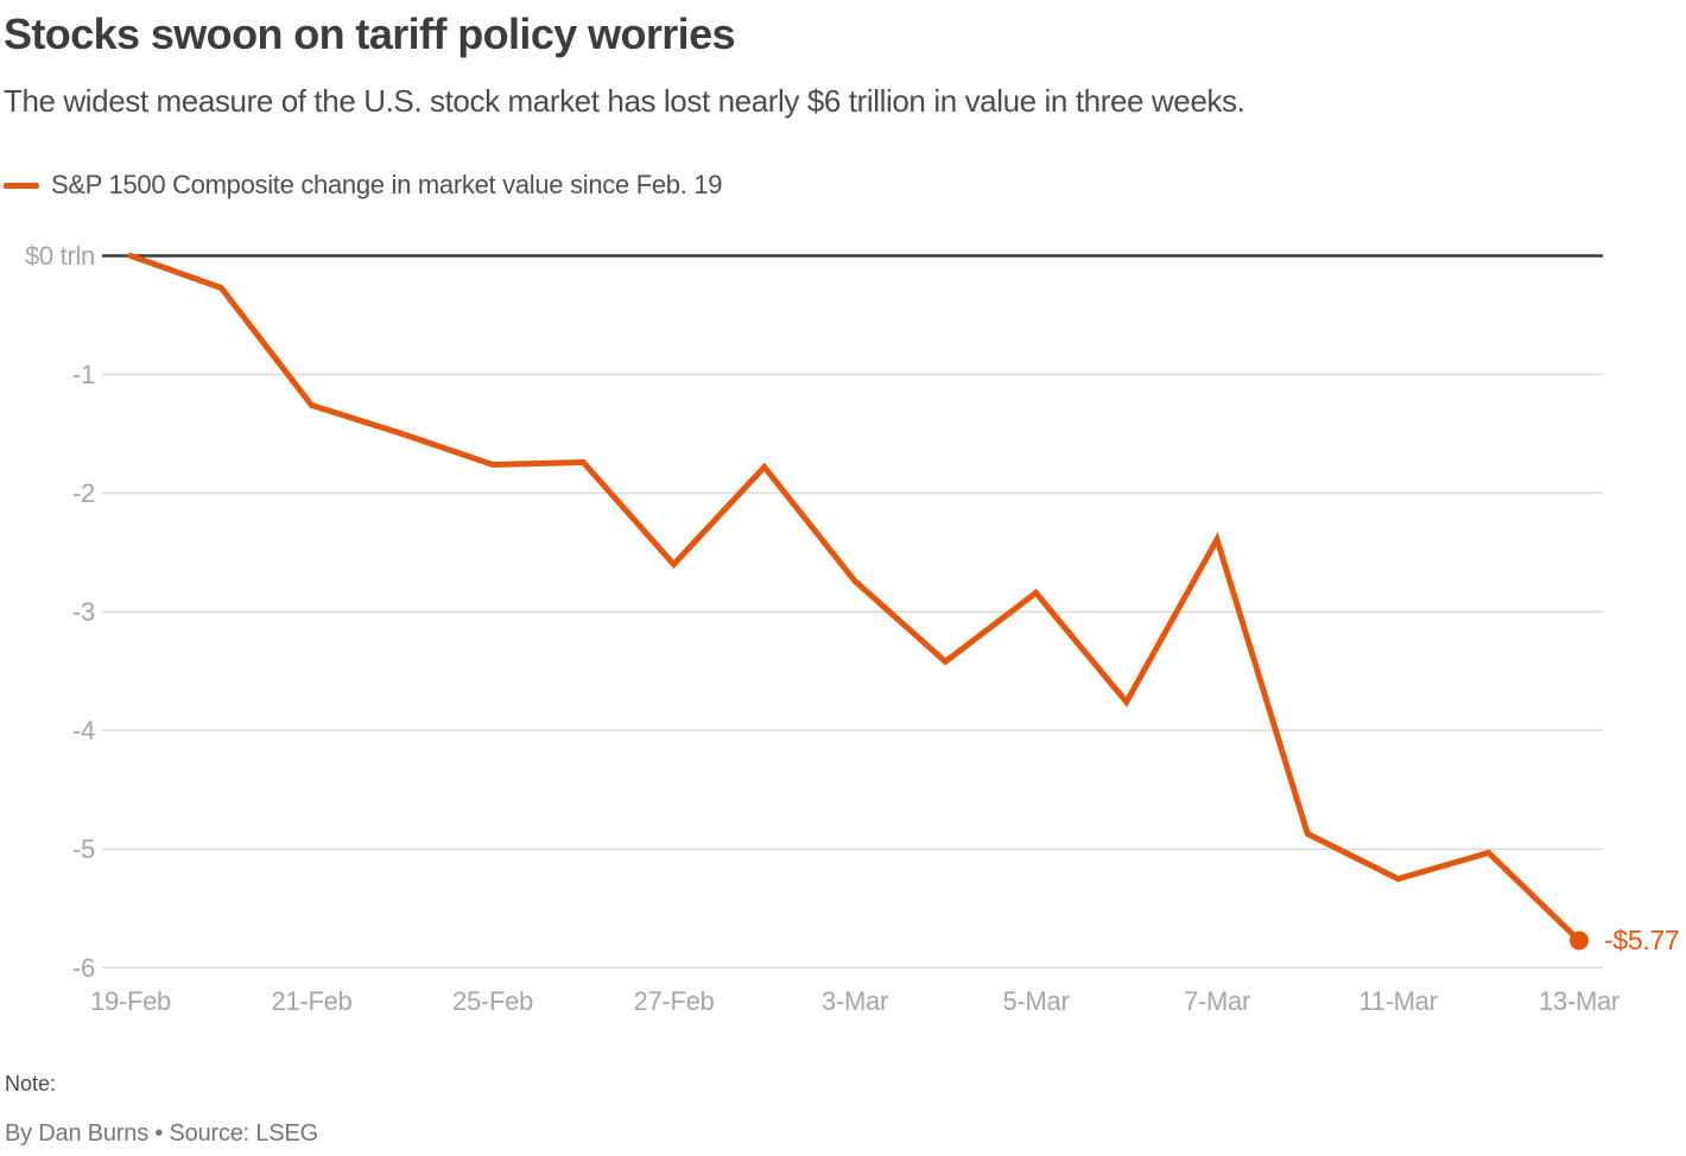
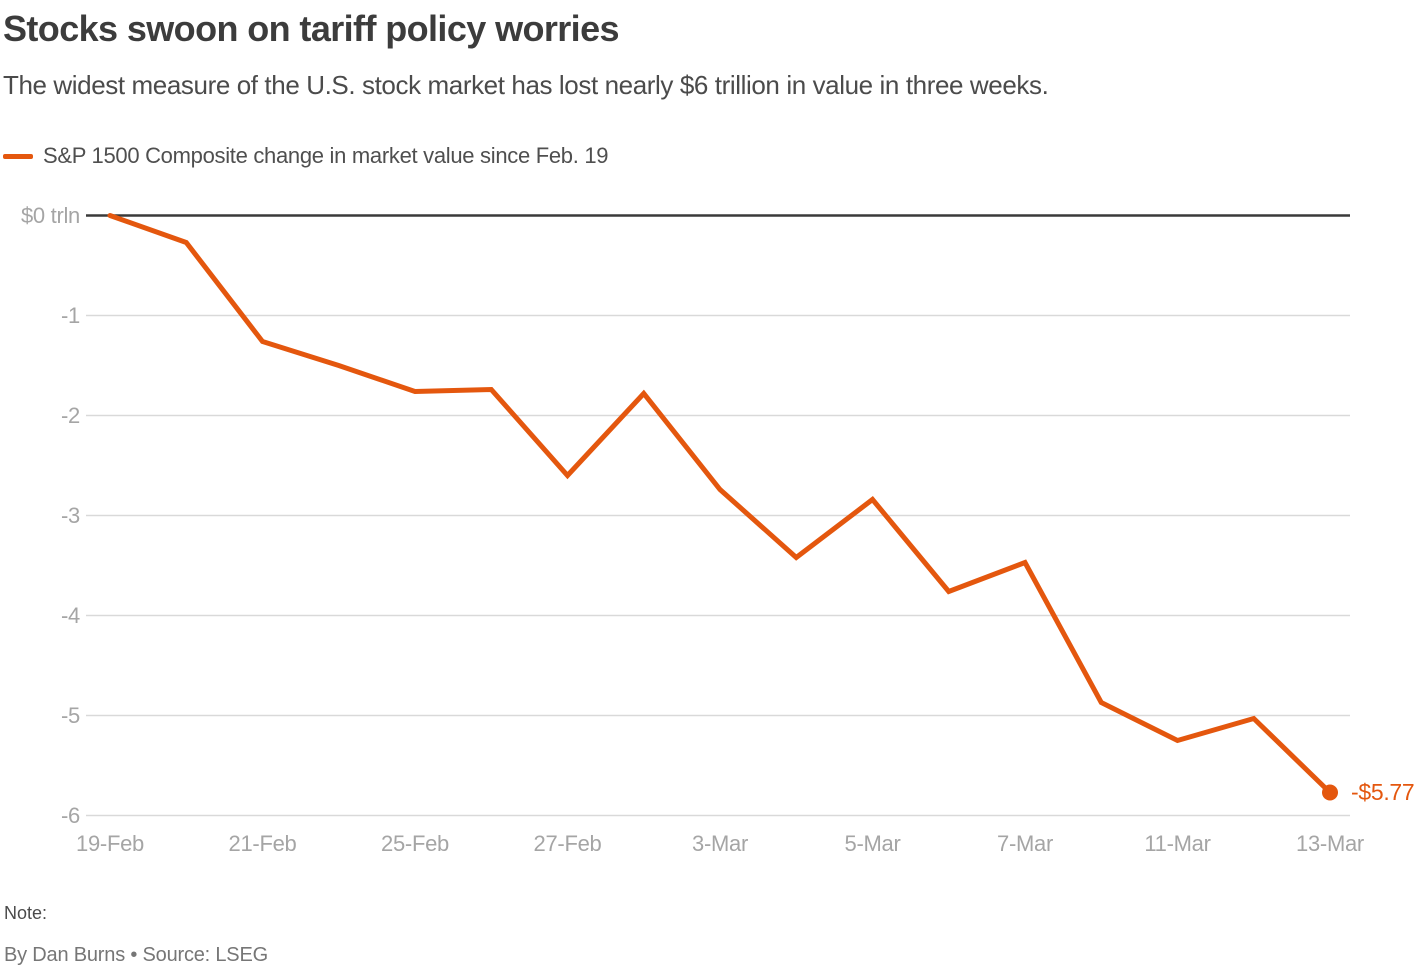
7-Mar: -2.39 -> -3.47
